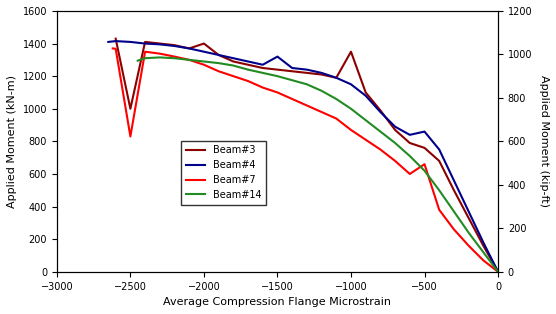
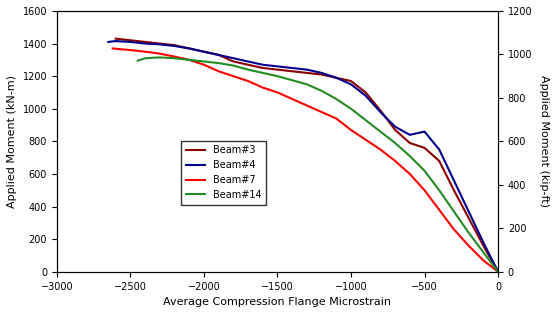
Beam#3/−2500: 1000 -> 1420
Beam#7/−2500: 830 -> 1360
Beam#3/−2000: 1400 -> 1350
Beam#4/−1500: 1320 -> 1260
Beam#3/−1000: 1350 -> 1170
Beam#7/−500: 660 -> 500
